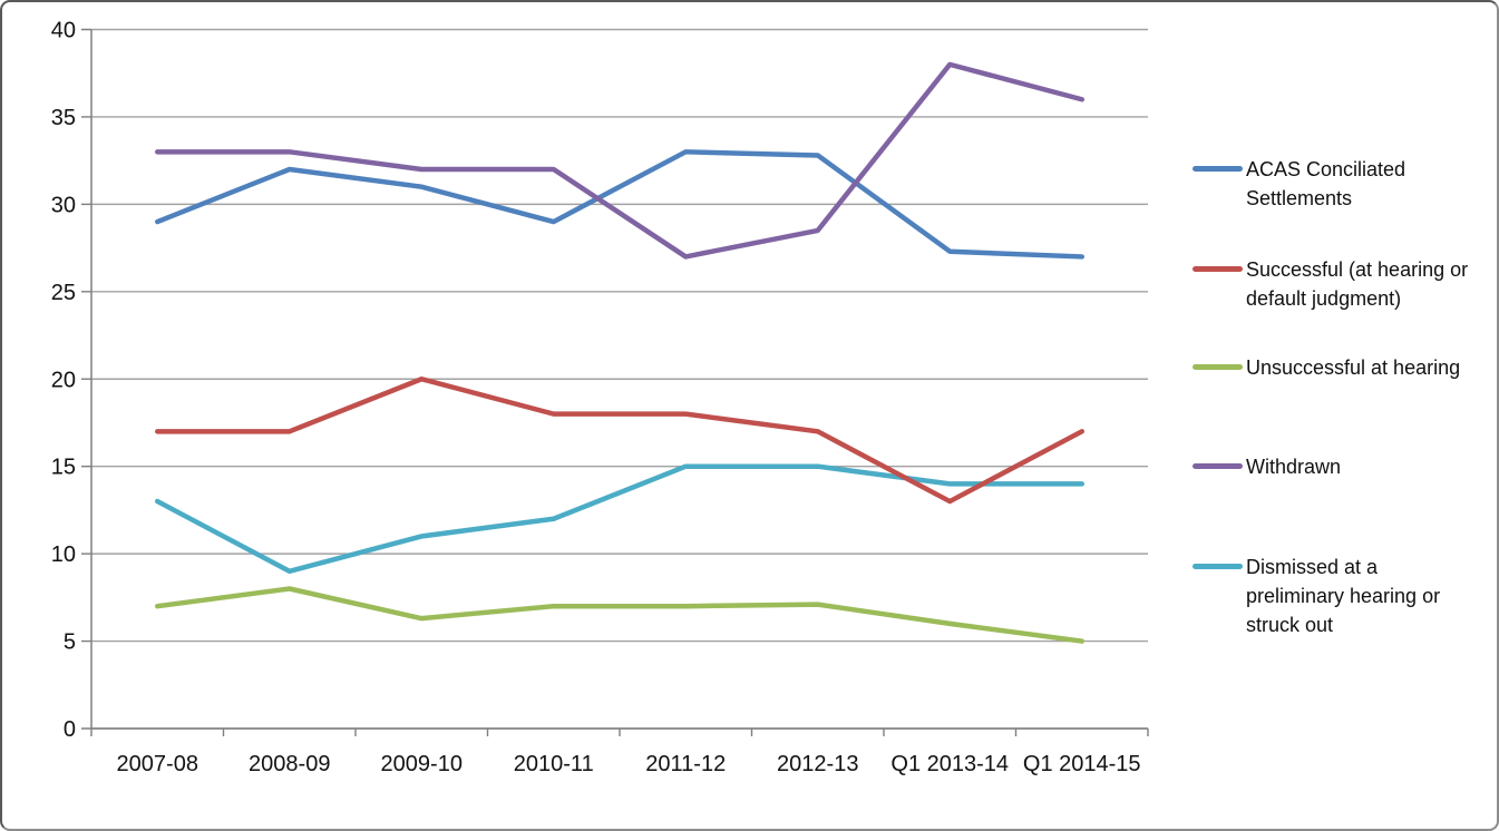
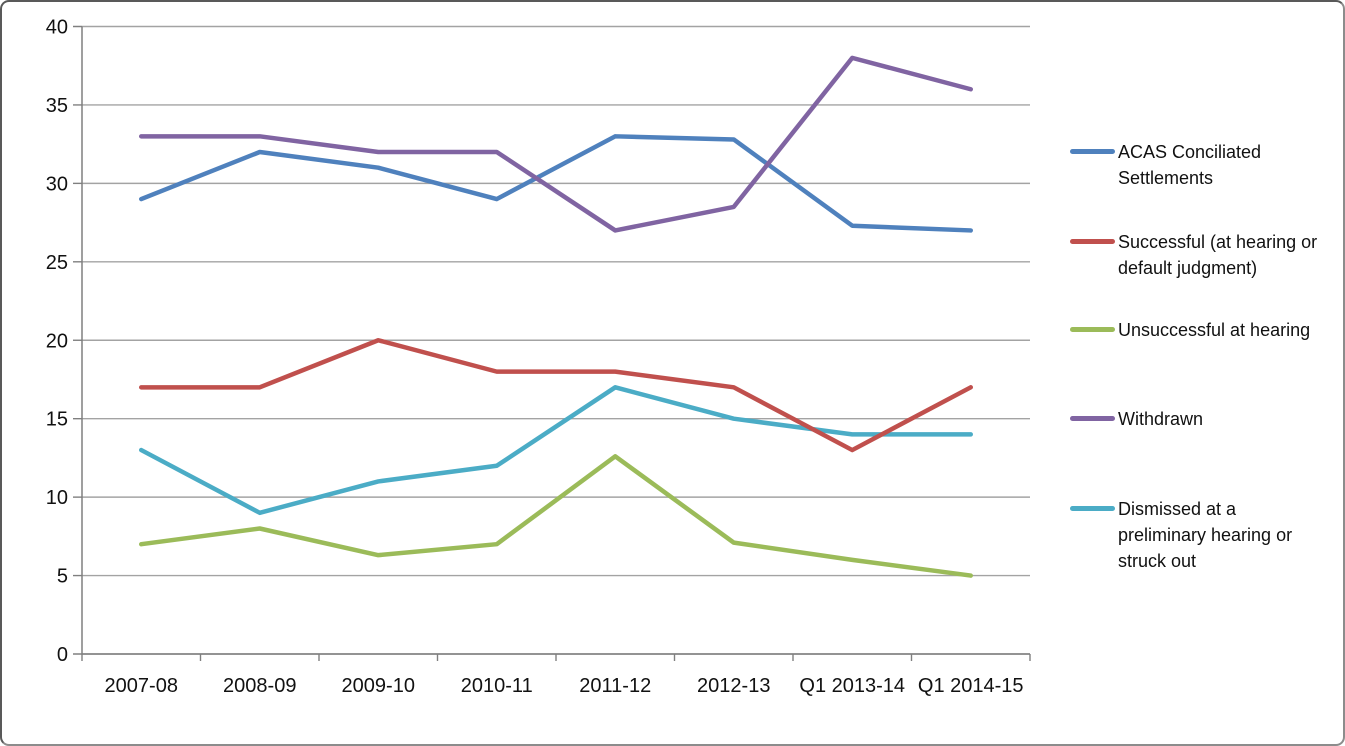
Unsuccessful at hearing/2011-12: 7.0 -> 12.6
Dismissed at a preliminary hearing or struck out/2011-12: 15 -> 17
